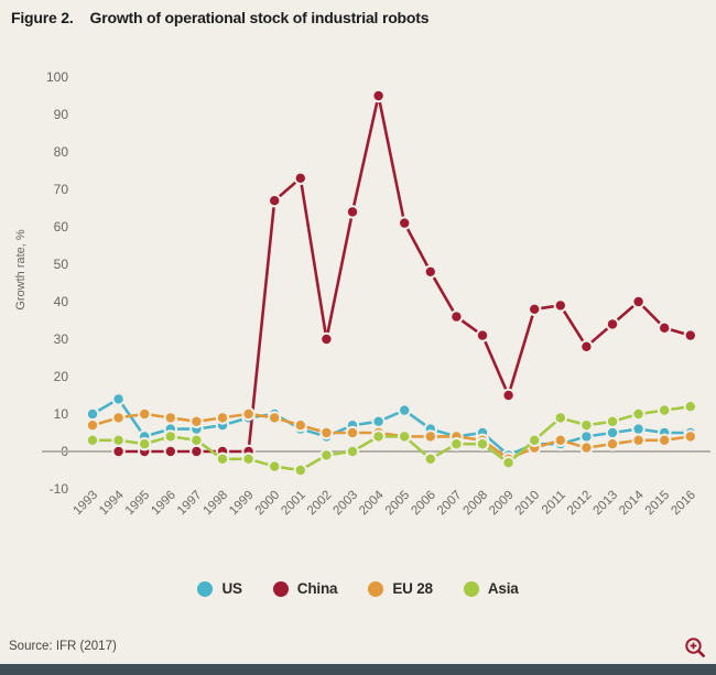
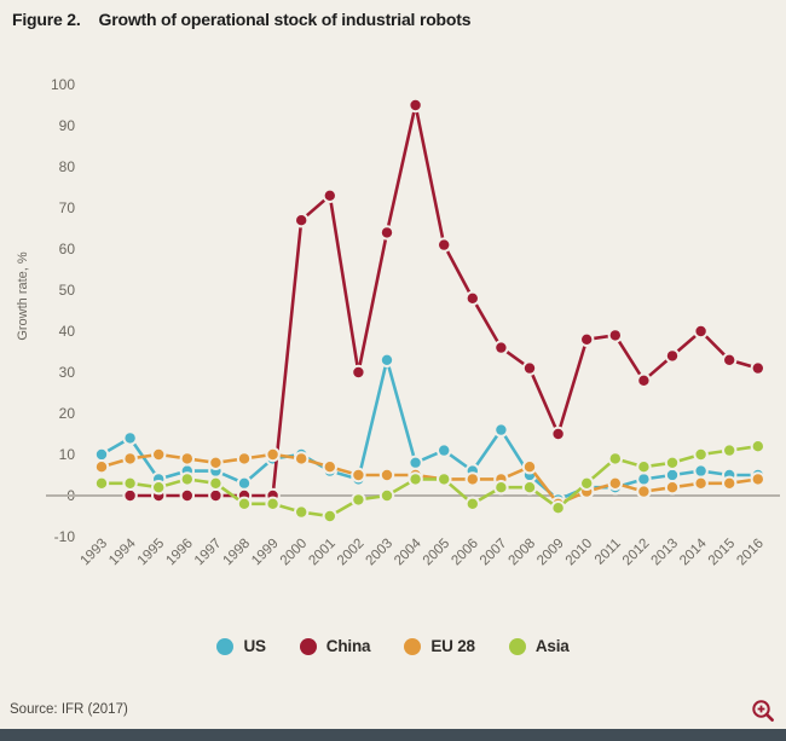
US/1998: 7 -> 3
US/2003: 7 -> 33
US/2007: 4 -> 16
EU 28/2008: 3 -> 7
